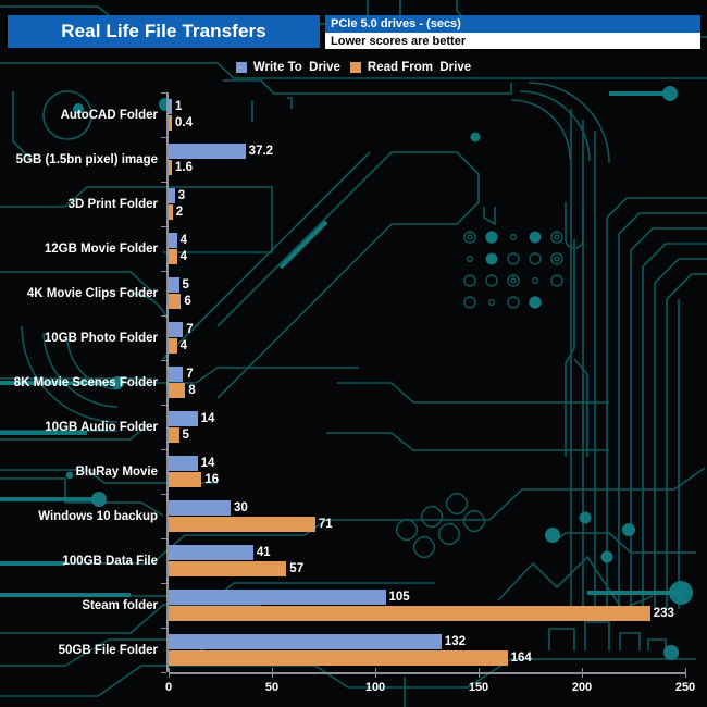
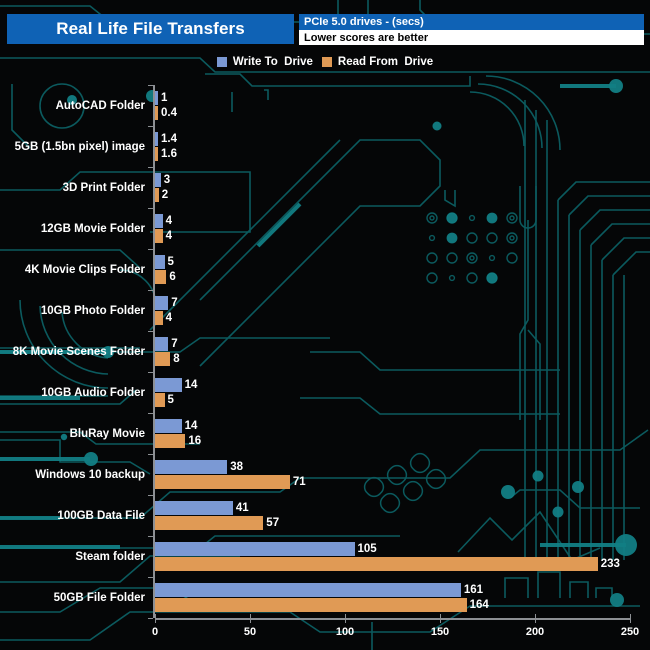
Write To Drive/5GB (1.5bn pixel) image: 37.2 -> 1.4
Write To Drive/Windows 10 backup: 30 -> 38
Write To Drive/50GB File Folder: 132 -> 161
